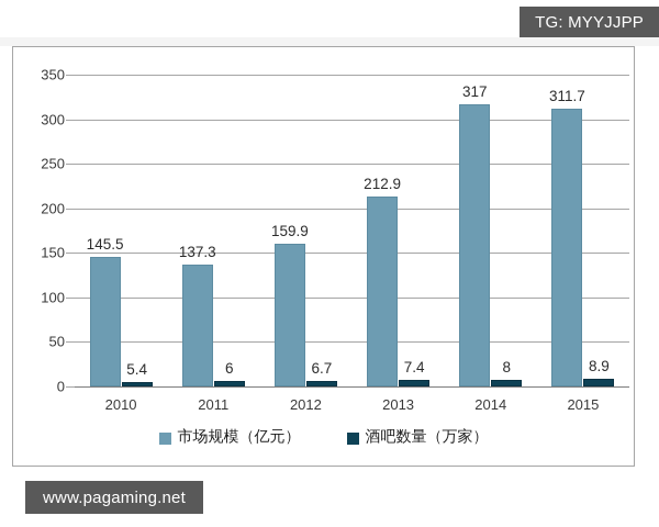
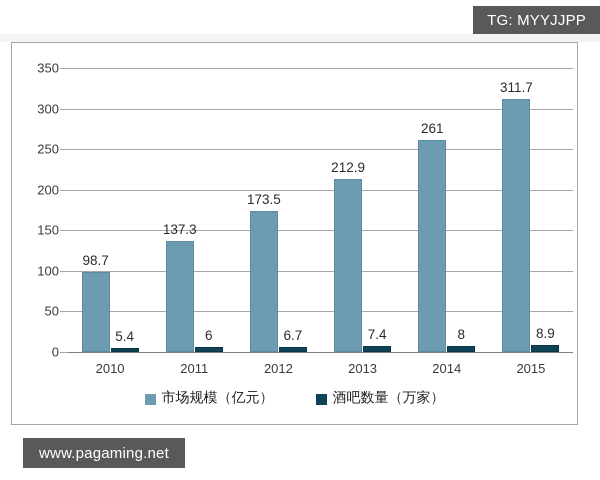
市场规模（亿元）/2010: 145.5 -> 98.7
市场规模（亿元）/2012: 159.9 -> 173.5
市场规模（亿元）/2014: 317 -> 261
